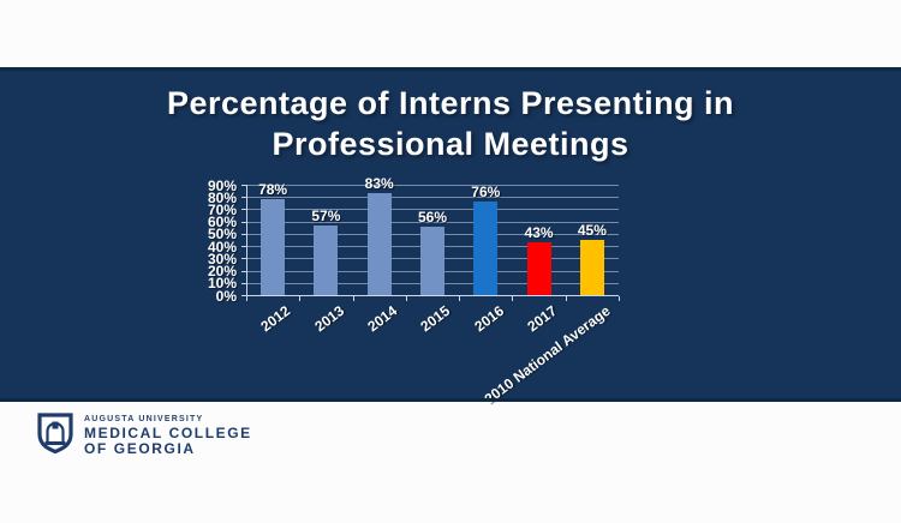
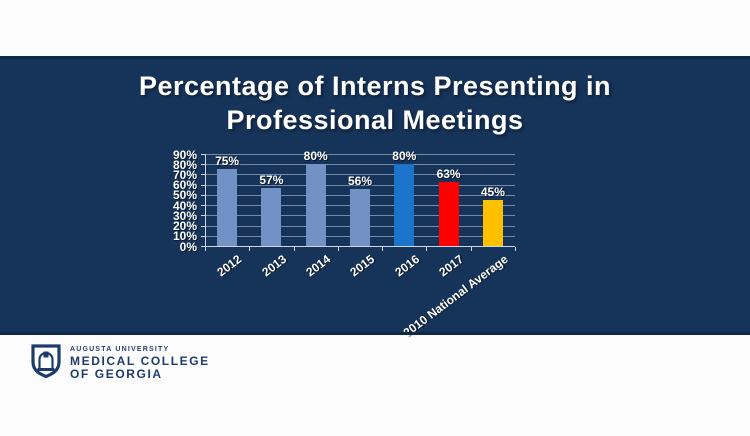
2012: 78% -> 75%
2014: 83% -> 80%
2016: 76% -> 80%
2017: 43% -> 63%
